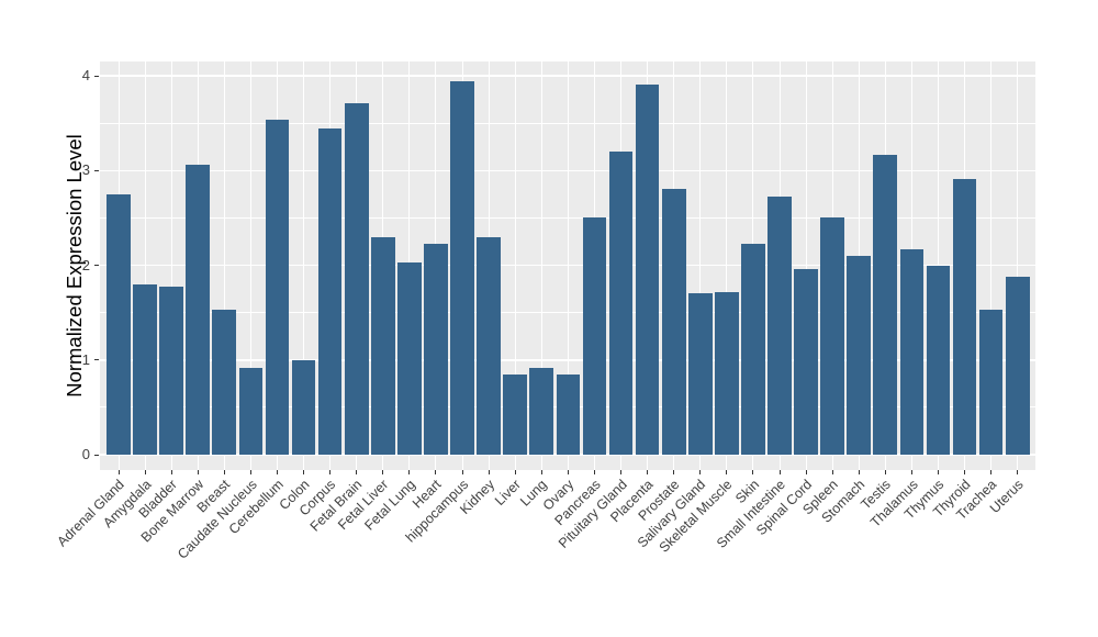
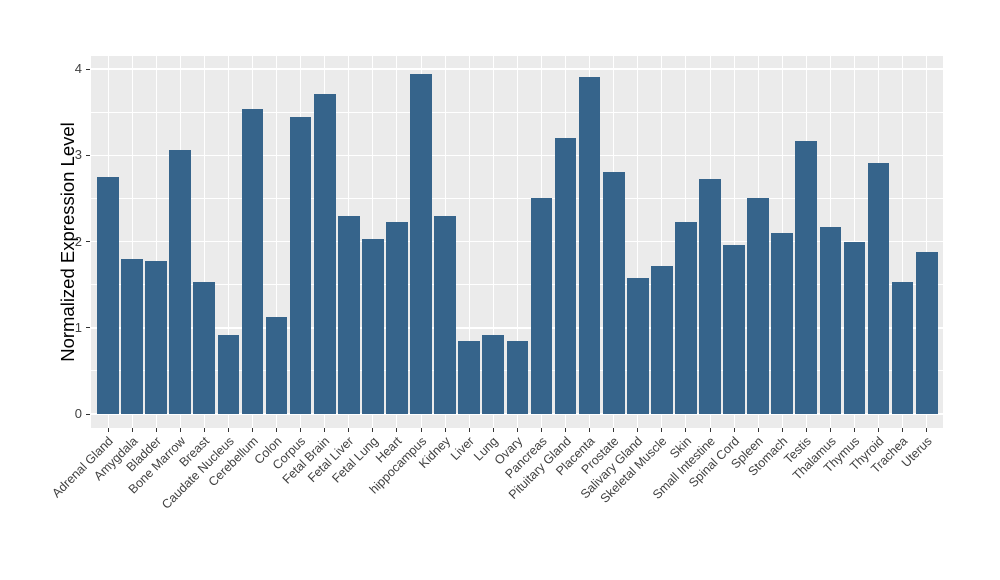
Colon: 1.0 -> 1.1
Salivary Gland: 1.7 -> 1.6
